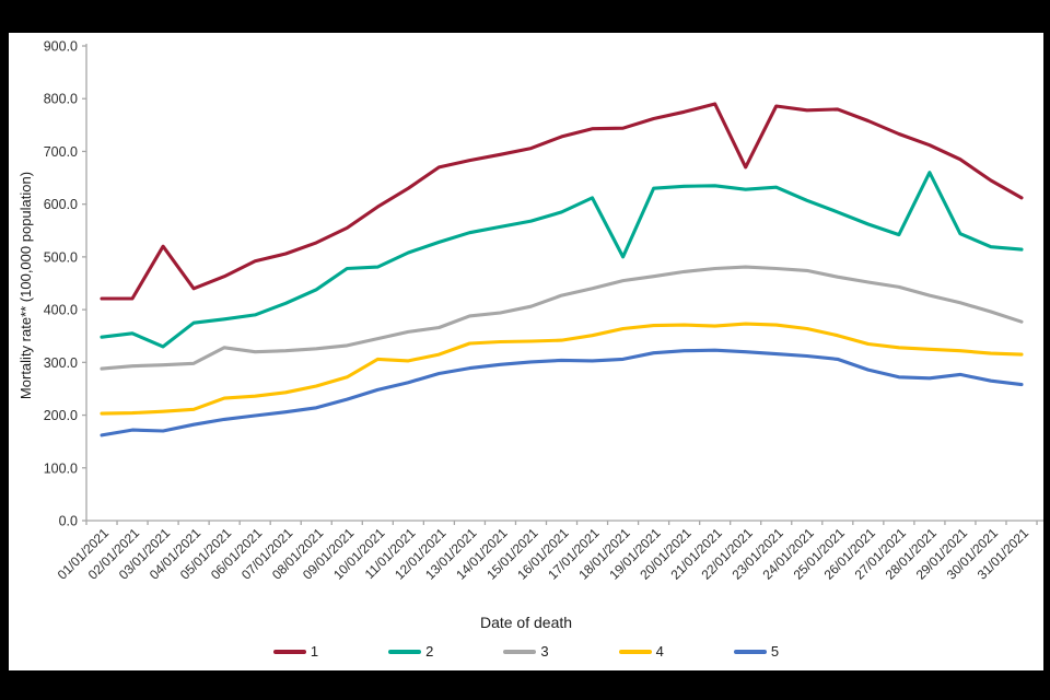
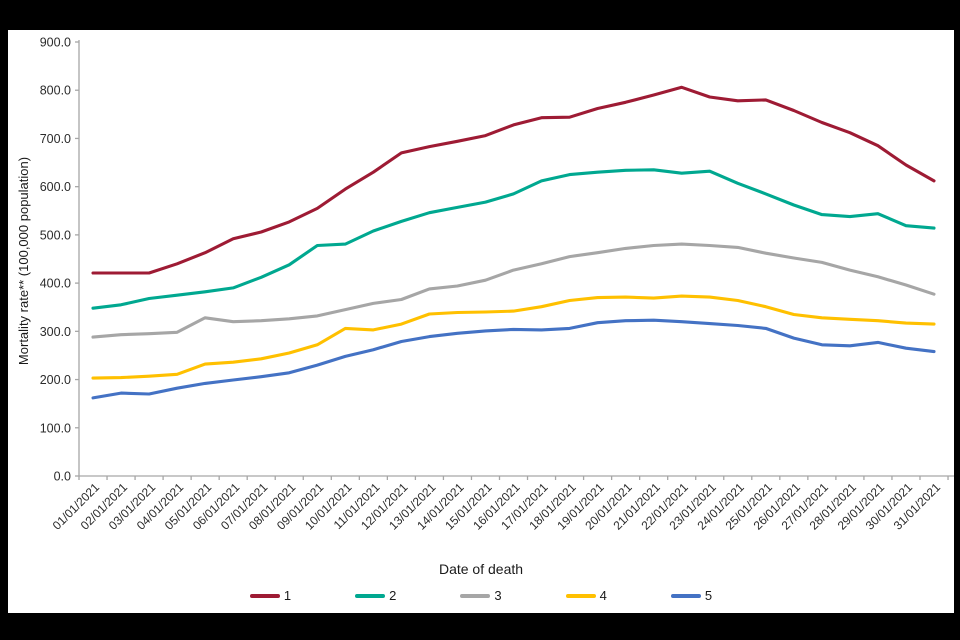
1/03/01/2021: 520 -> 420
2/03/01/2021: 330 -> 370
2/18/01/2021: 500 -> 620
1/22/01/2021: 670 -> 810
2/28/01/2021: 660 -> 540
